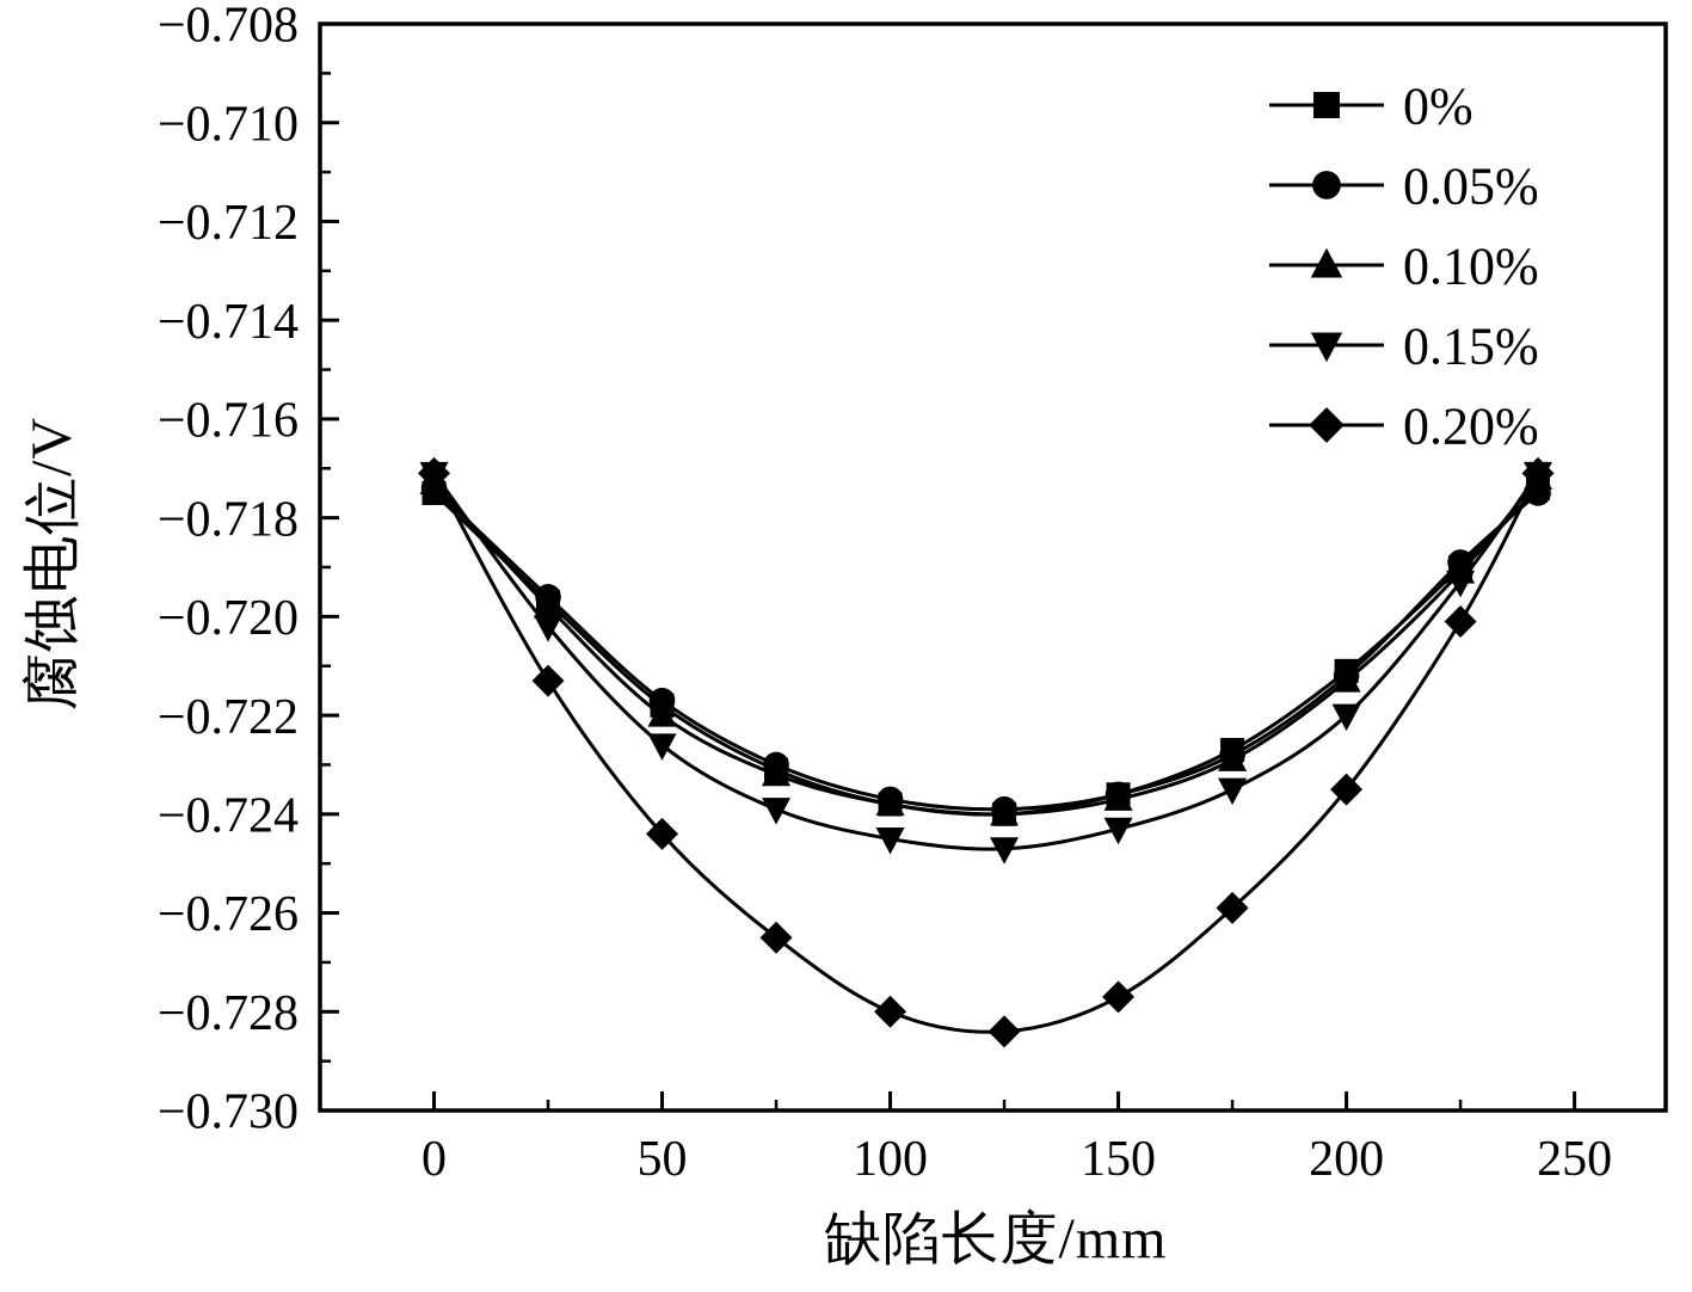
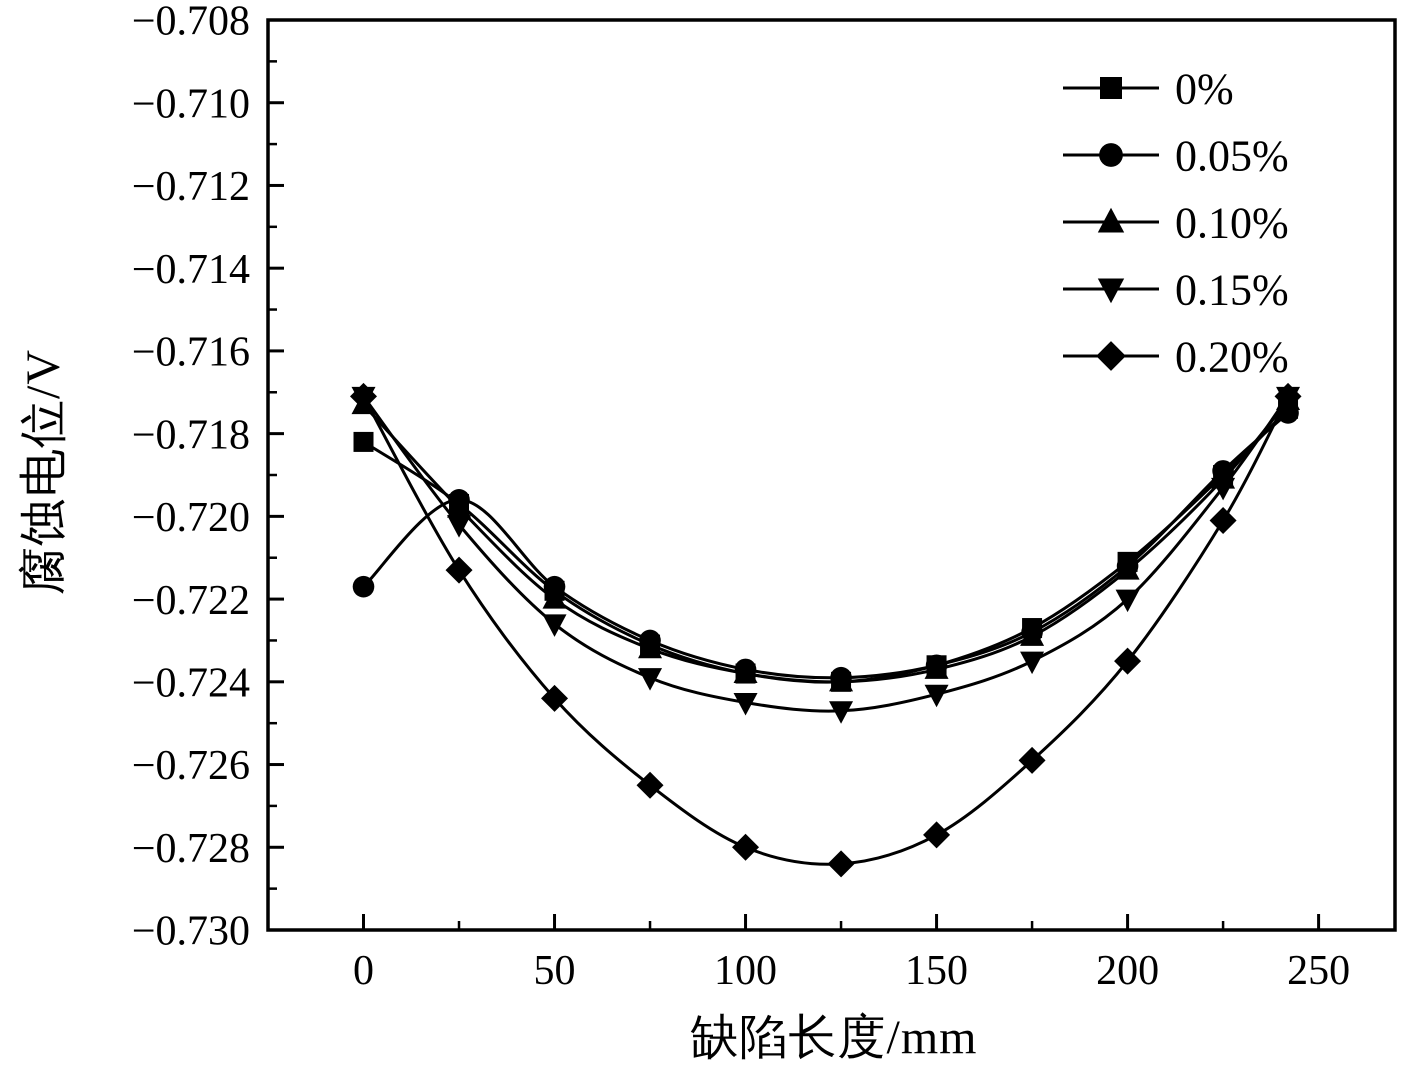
0%/0: -0.7175 -> -0.7182
0.05%/0: -0.7174 -> -0.7217
